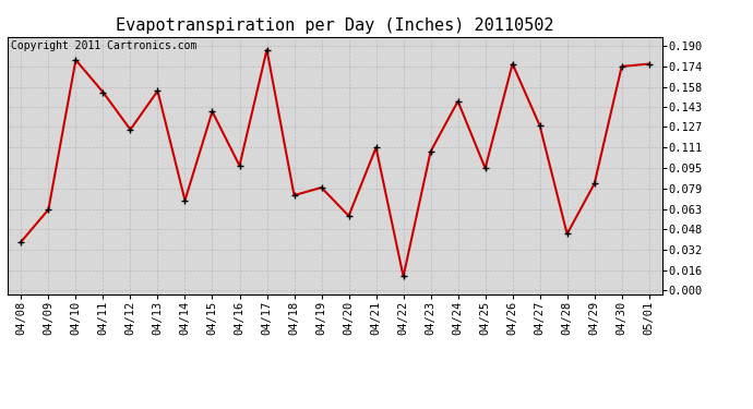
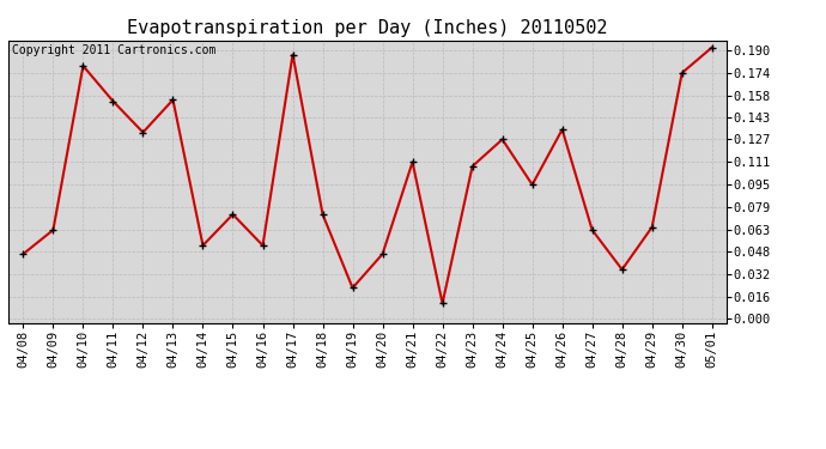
04/08: 0.038 -> 0.046
04/12: 0.125 -> 0.132
04/14: 0.070 -> 0.052
04/15: 0.139 -> 0.074
04/16: 0.097 -> 0.052
04/19: 0.080 -> 0.022
04/20: 0.058 -> 0.046
04/24: 0.147 -> 0.127
04/26: 0.176 -> 0.134
04/27: 0.128 -> 0.063
04/28: 0.044 -> 0.035
04/29: 0.083 -> 0.065
05/01: 0.176 -> 0.192
